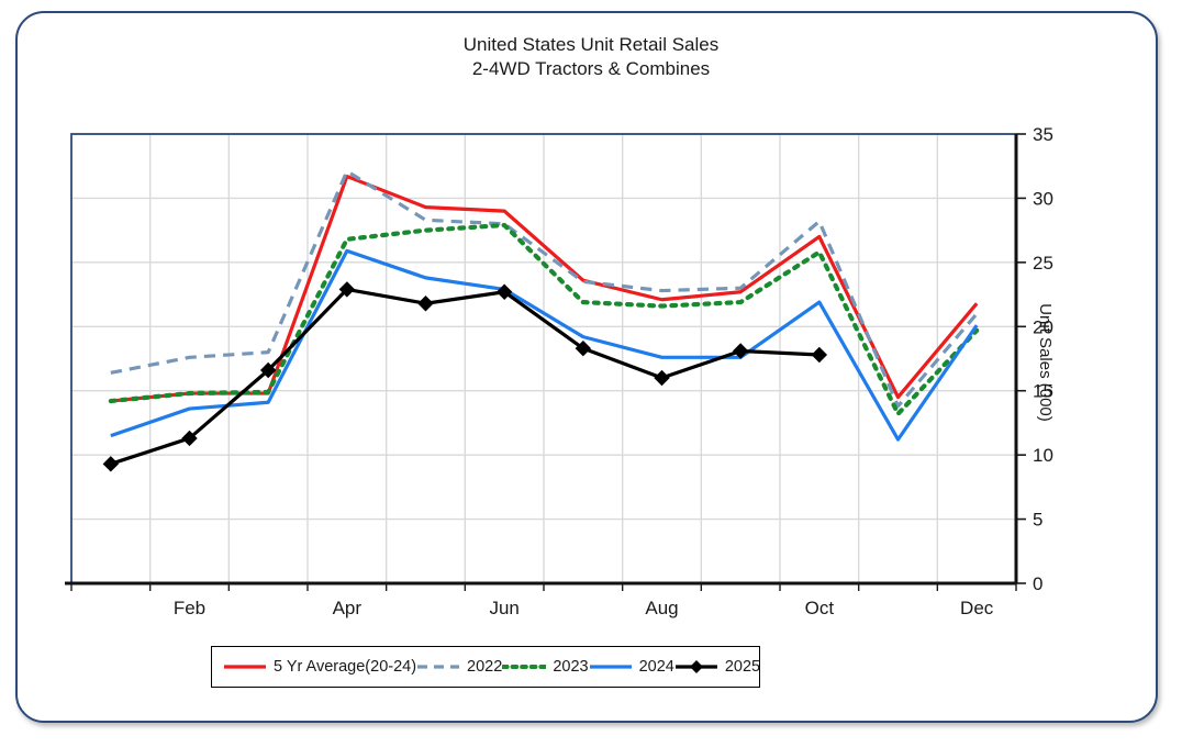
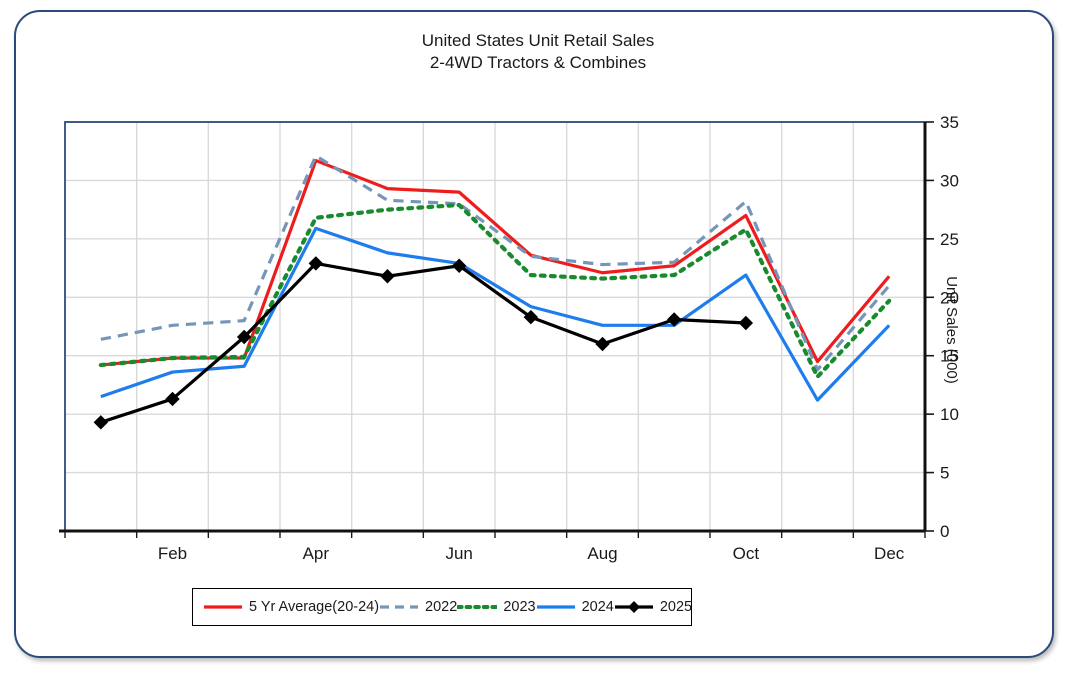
2024/Dec: 20.1 -> 17.6
